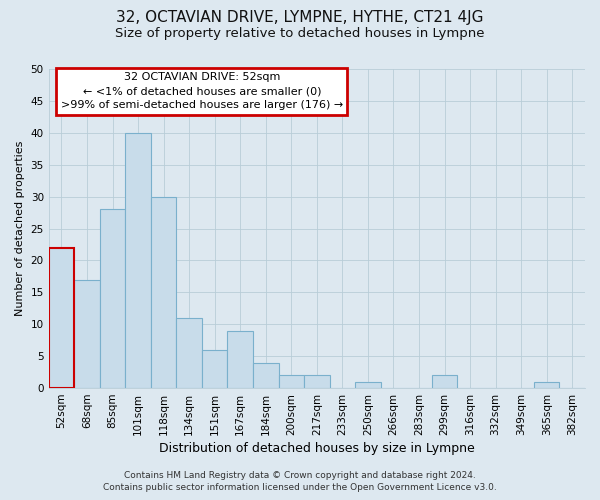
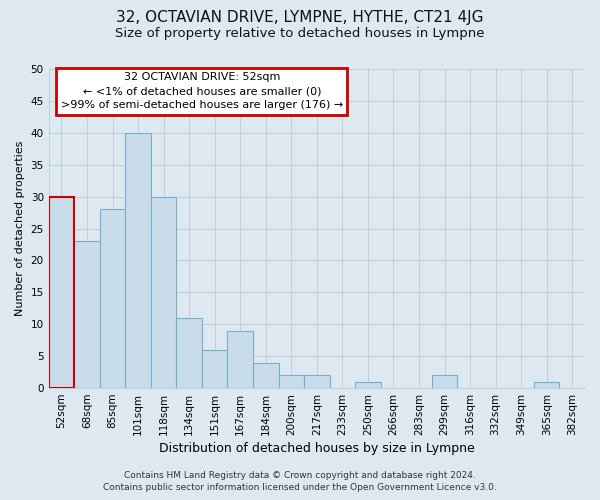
52sqm: 22 -> 30
68sqm: 17 -> 23
